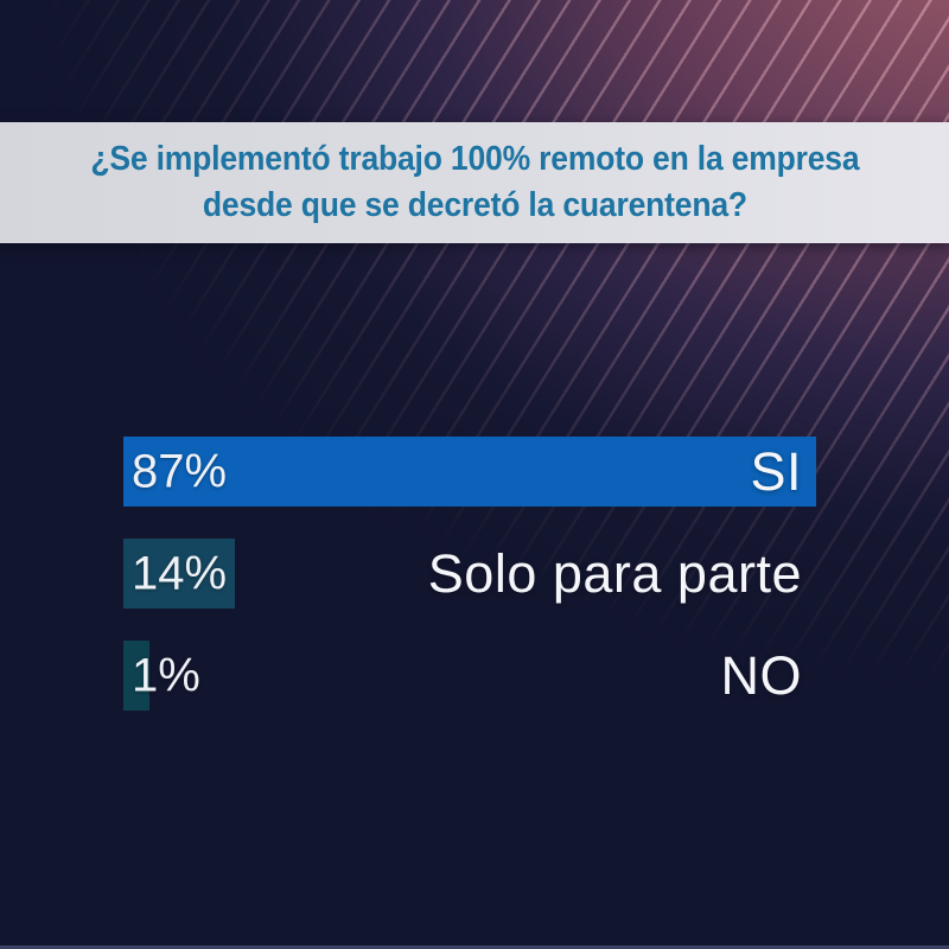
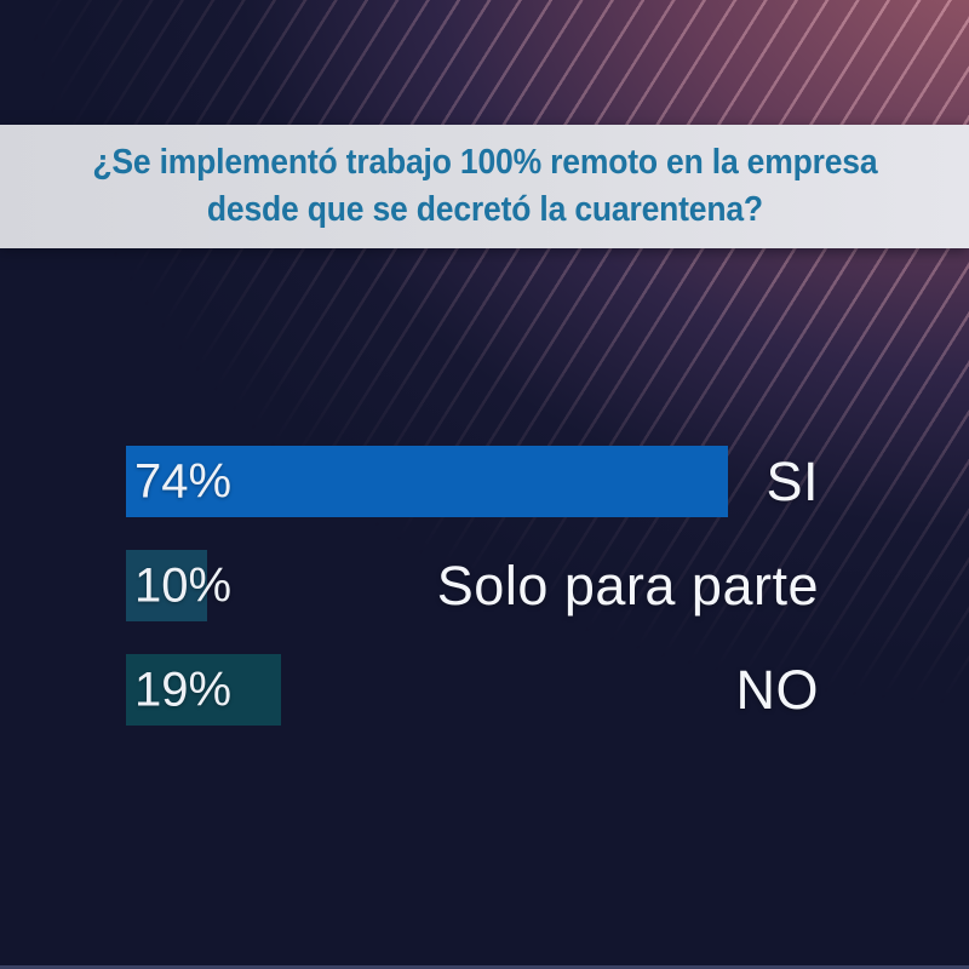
SI: 87% -> 74%
Solo para parte: 14% -> 10%
NO: 1% -> 19%
